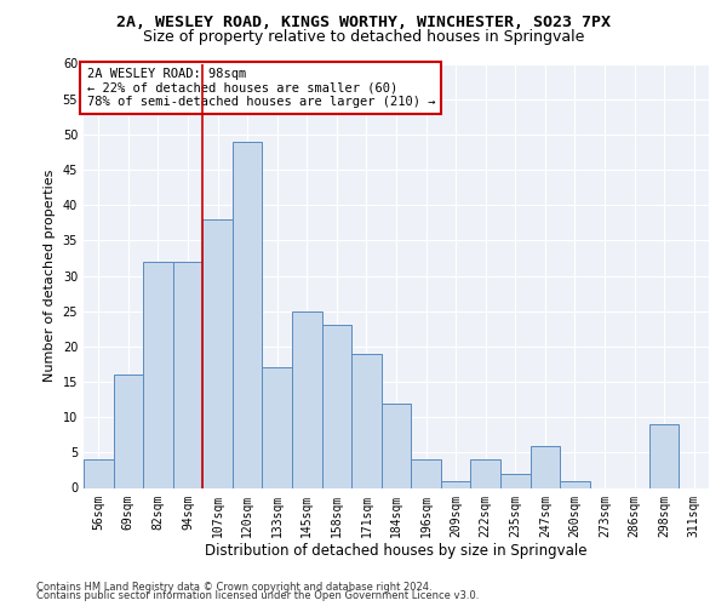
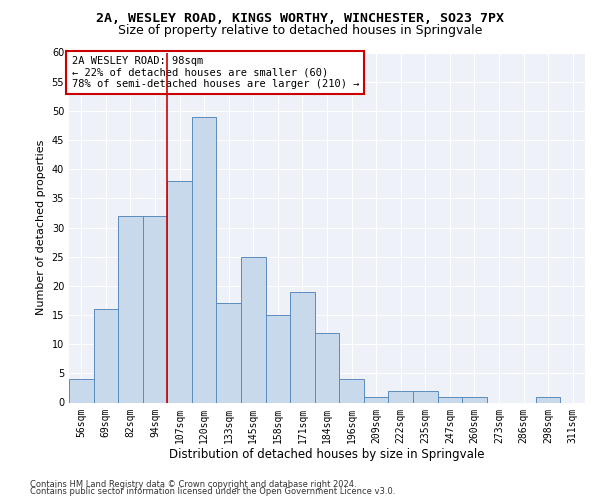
158sqm: 23 -> 15
222sqm: 4 -> 2
247sqm: 6 -> 1
298sqm: 9 -> 1
